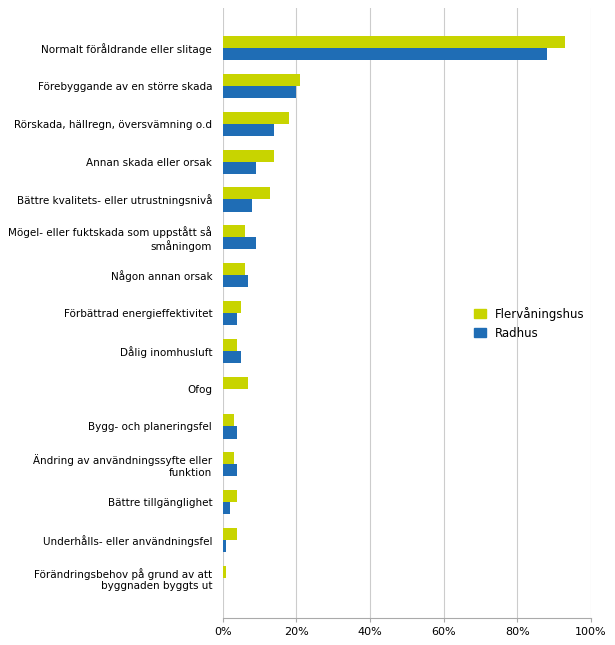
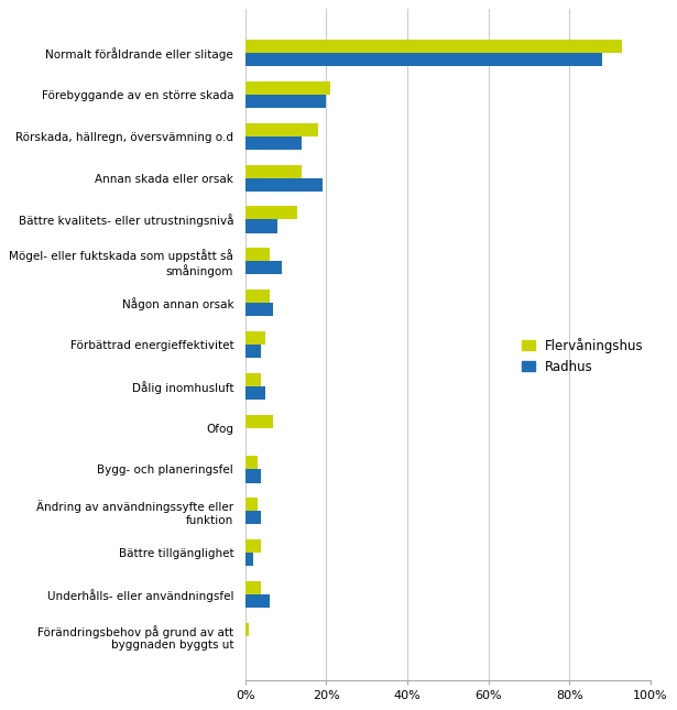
Radhus/Annan skada eller orsak: 9% -> 19%
Radhus/Underhålls- eller användningsfel: 1% -> 6%
